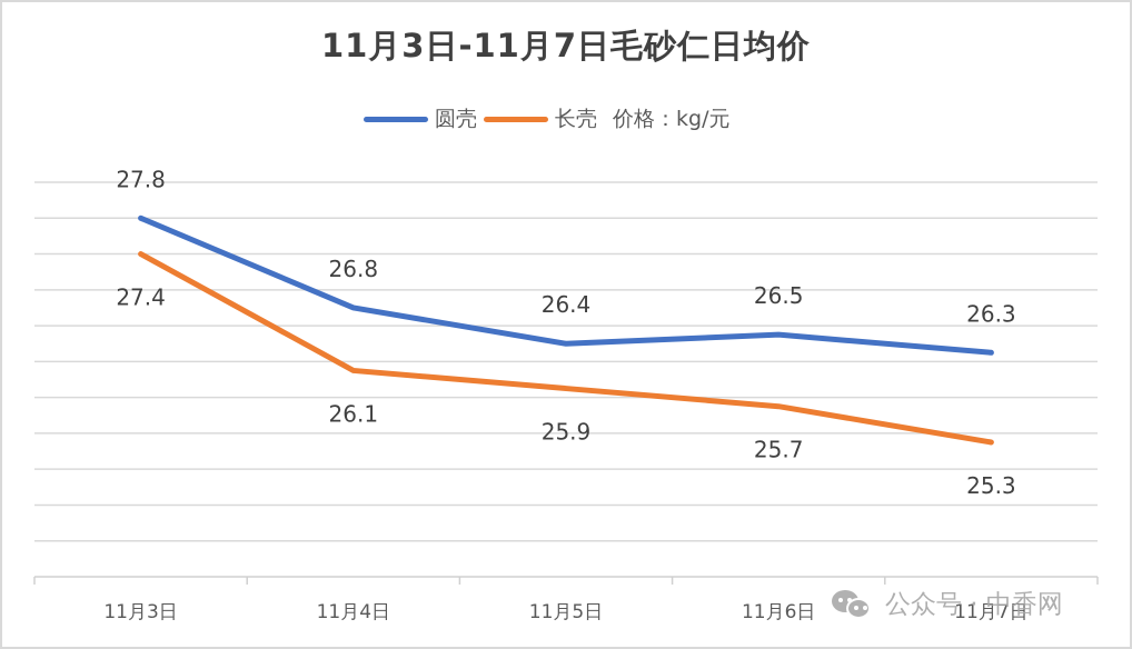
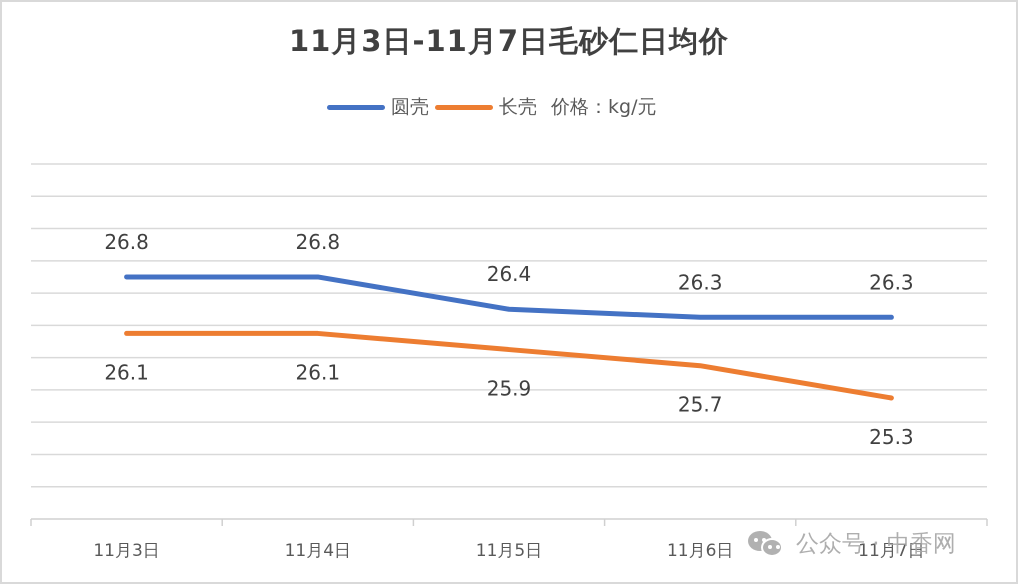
圆壳/11月3日: 27.8 -> 26.8
长壳/11月3日: 27.4 -> 26.1
圆壳/11月6日: 26.5 -> 26.3
